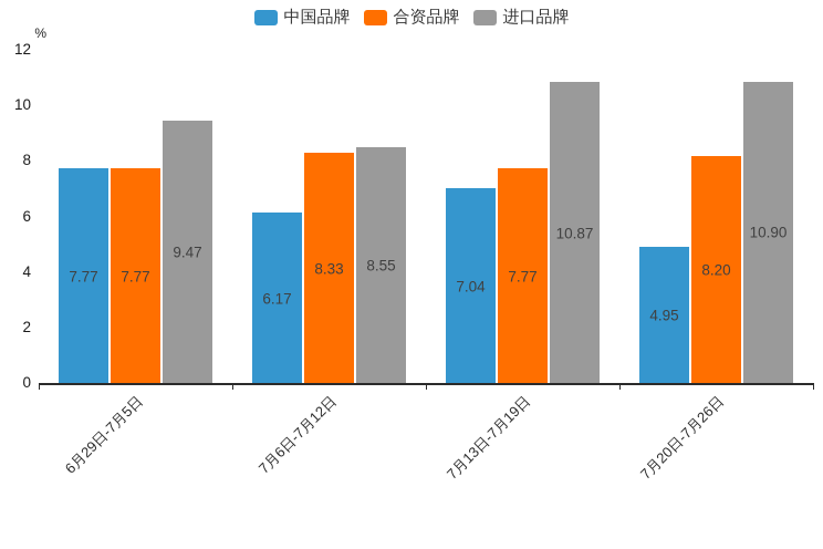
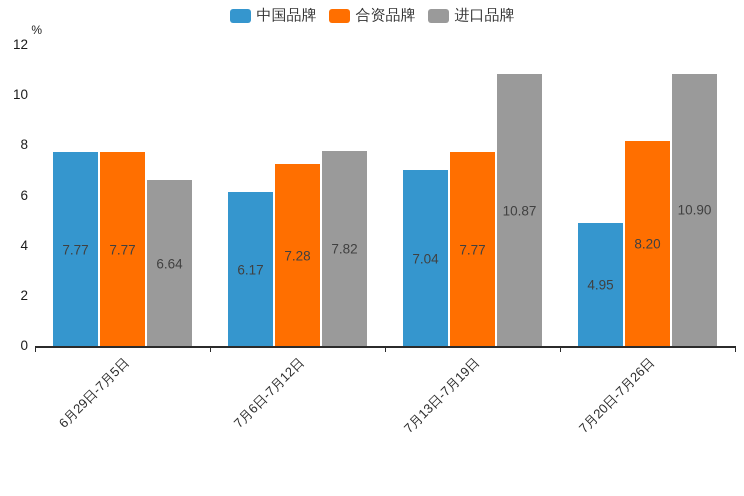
进口品牌/6月29日-7月5日: 9.47 -> 6.64
合资品牌/7月6日-7月12日: 8.33 -> 7.28
进口品牌/7月6日-7月12日: 8.55 -> 7.82
